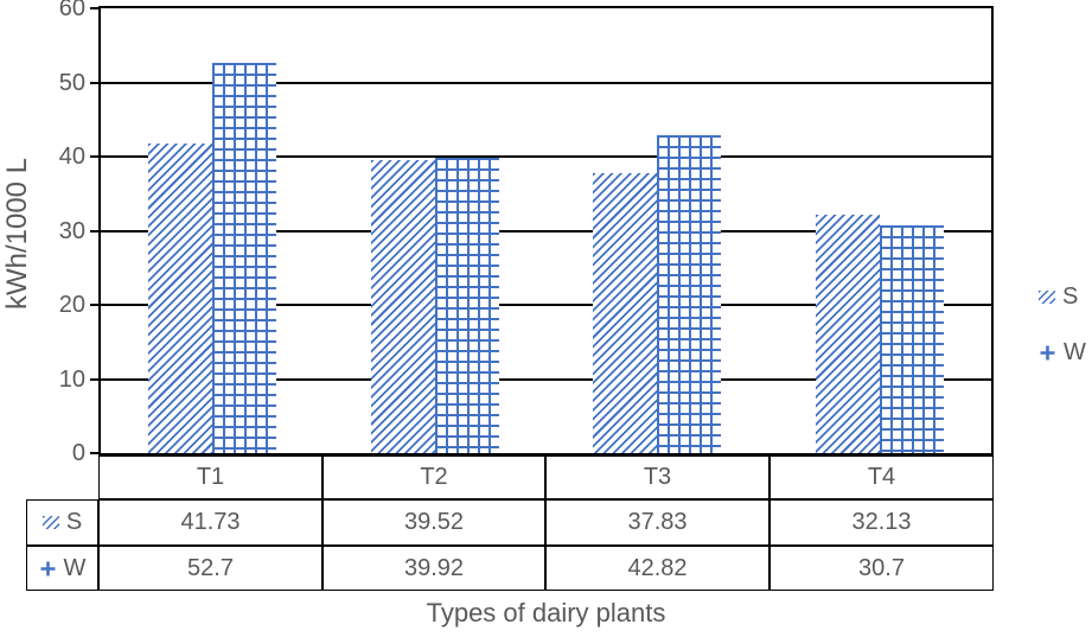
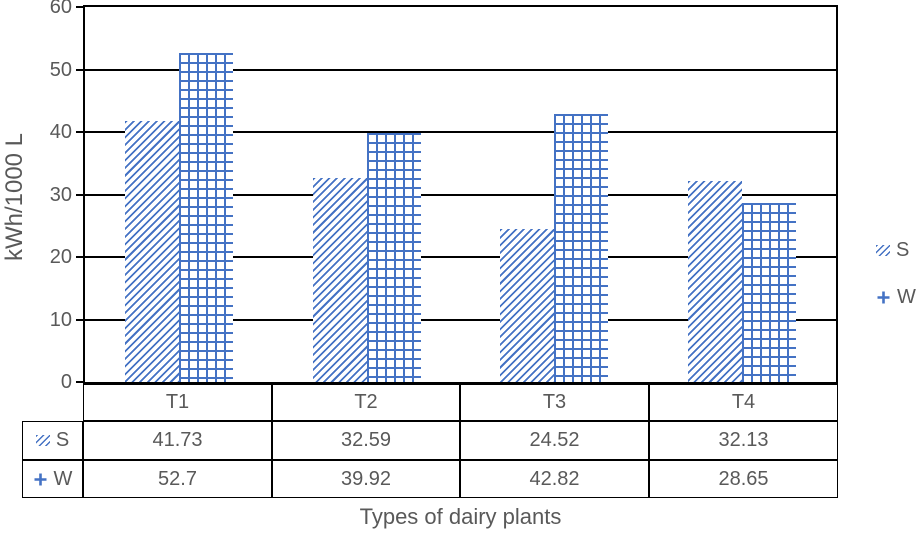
S/T2: 39.52 -> 32.59
S/T3: 37.83 -> 24.52
W/T4: 30.7 -> 28.65
